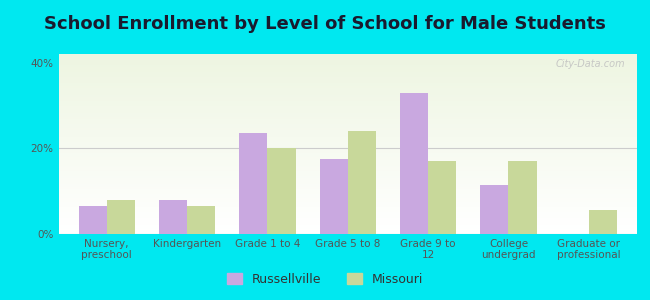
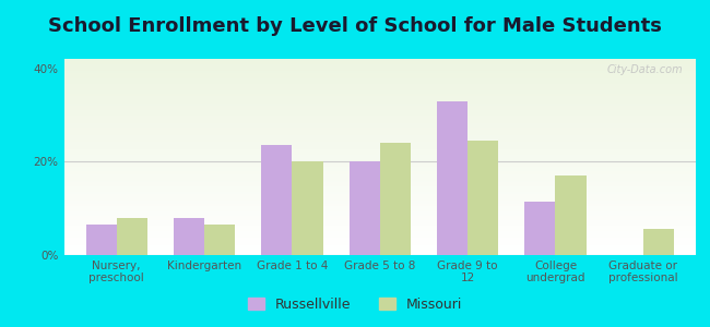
Russellville/Grade 5 to 8: 17.5% -> 20.0%
Missouri/Grade 9 to 12: 17.0% -> 24.5%
